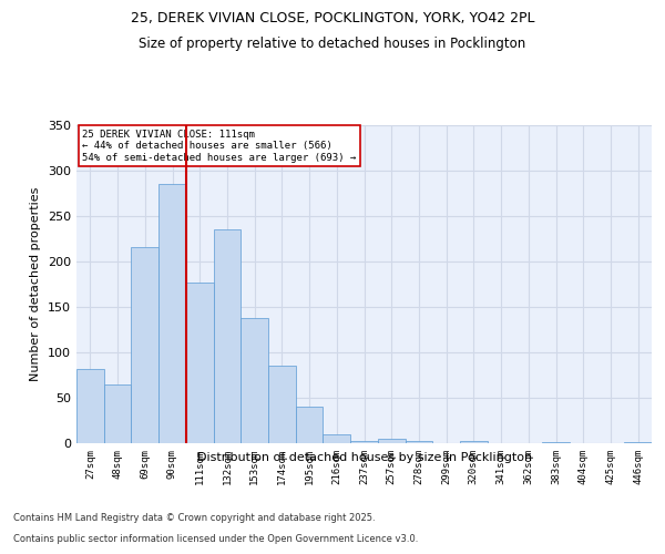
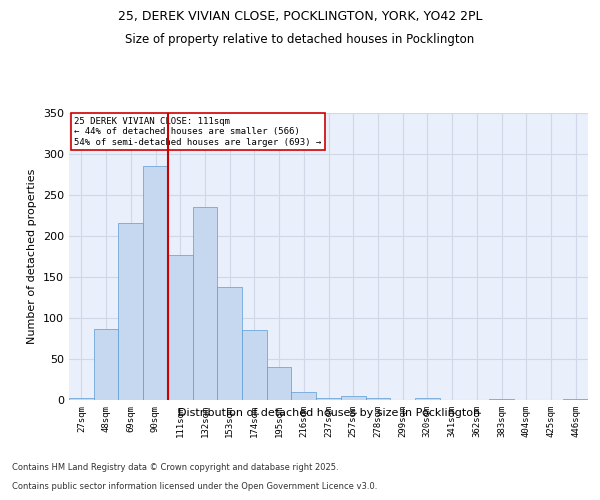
27sqm: 82 -> 3
48sqm: 64 -> 86
